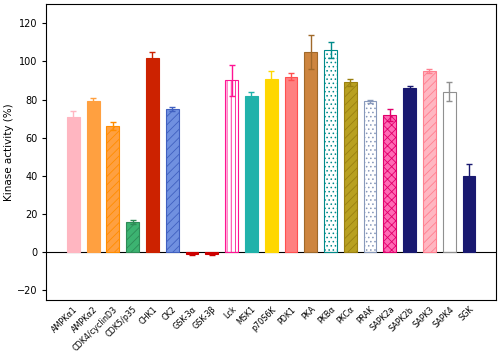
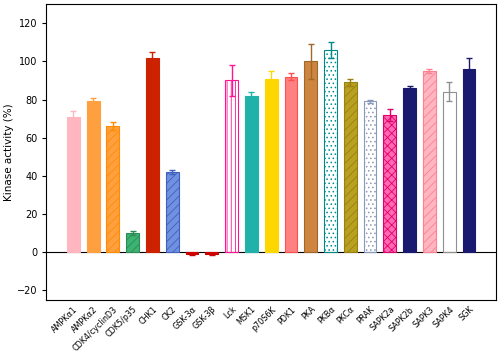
CDK5/p35: 16 -> 10
CK2: 75 -> 42
PKA: 105 -> 100
SGK: 40 -> 96
